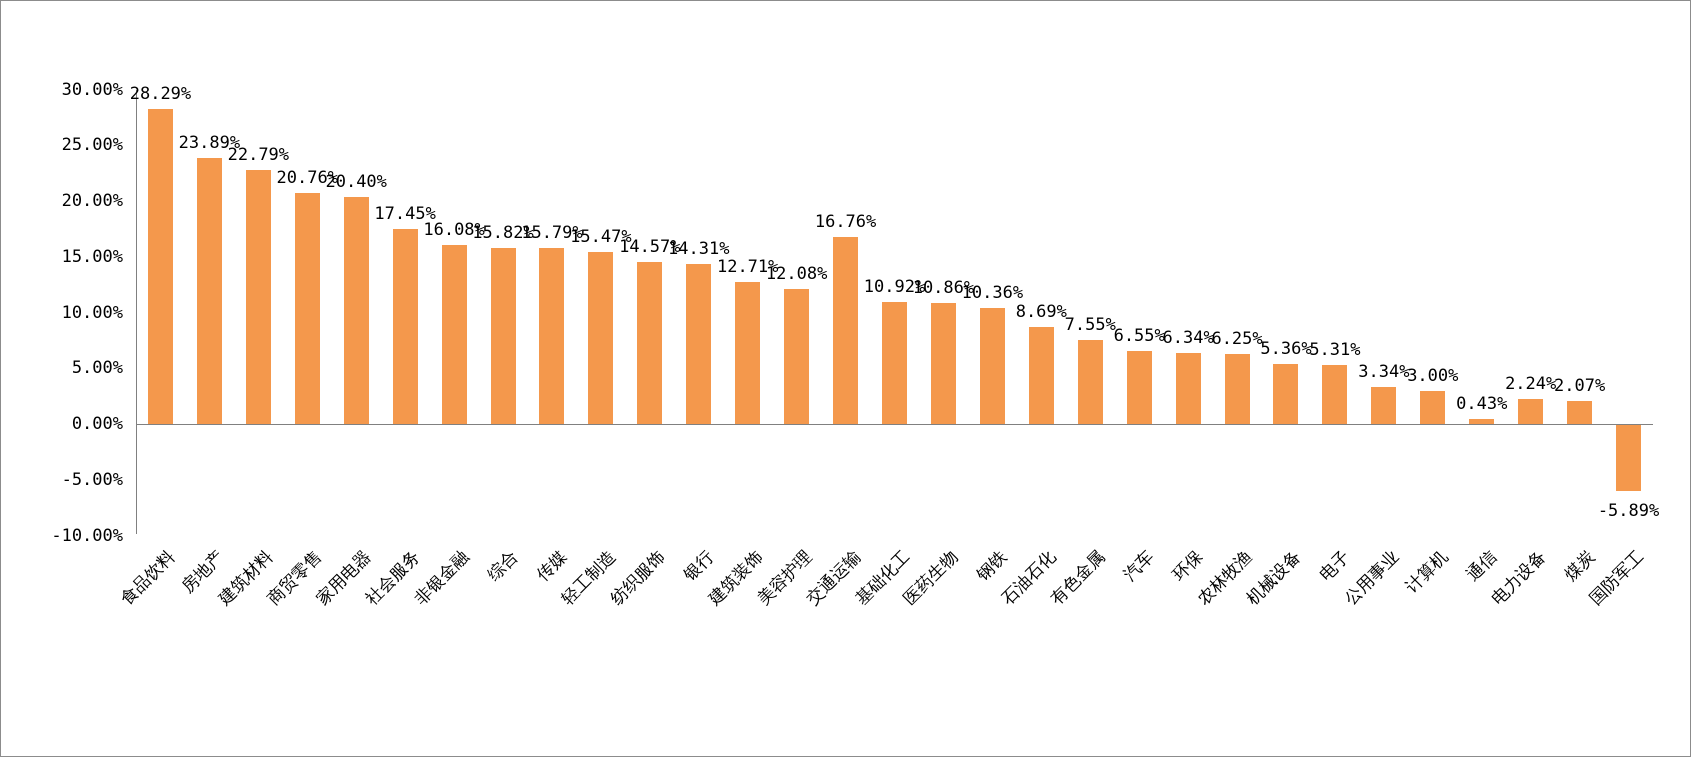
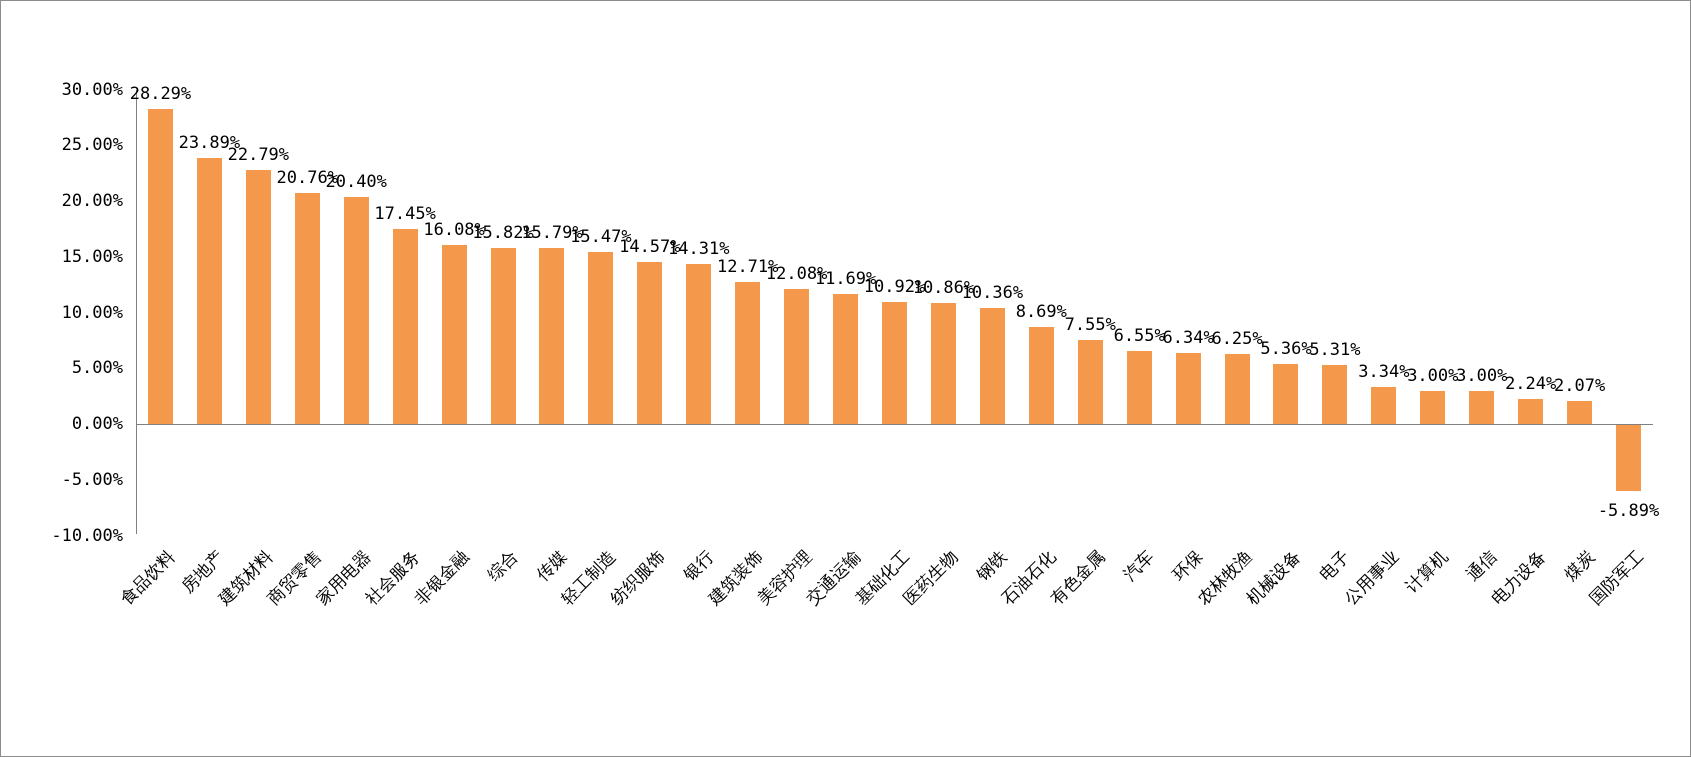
交通运输: 16.76% -> 11.69%
通信: 0.43% -> 3.00%
